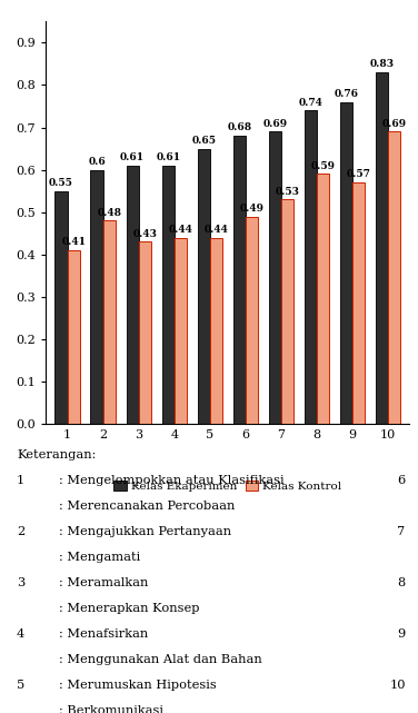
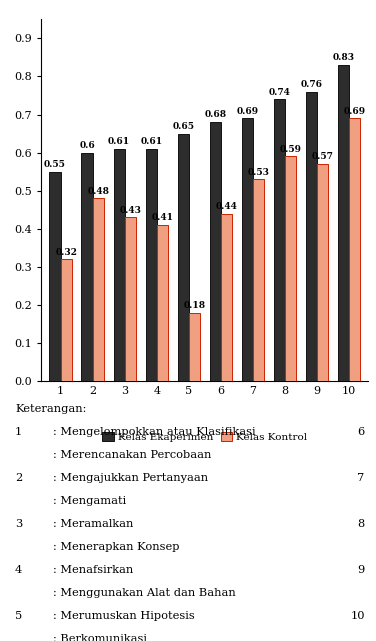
Kelas Kontrol/1: 0.41 -> 0.32
Kelas Kontrol/4: 0.44 -> 0.41
Kelas Kontrol/5: 0.44 -> 0.18
Kelas Kontrol/6: 0.49 -> 0.44
